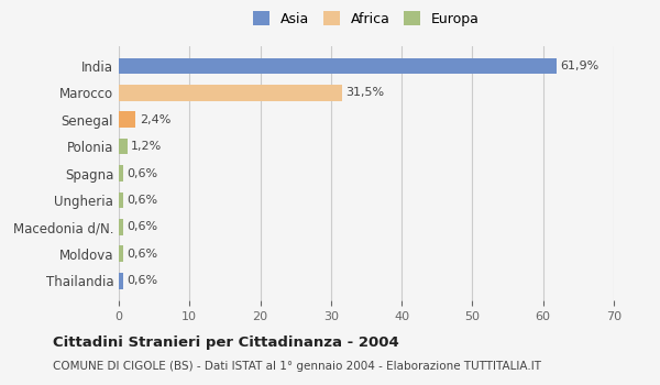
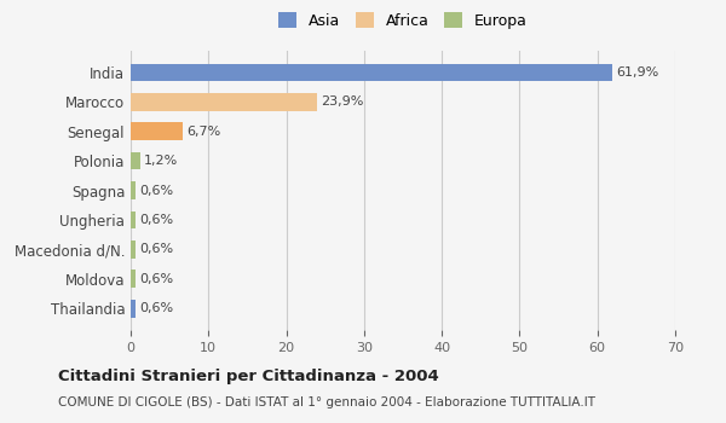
Marocco: 31,5% -> 23,9%
Senegal: 2,4% -> 6,7%
